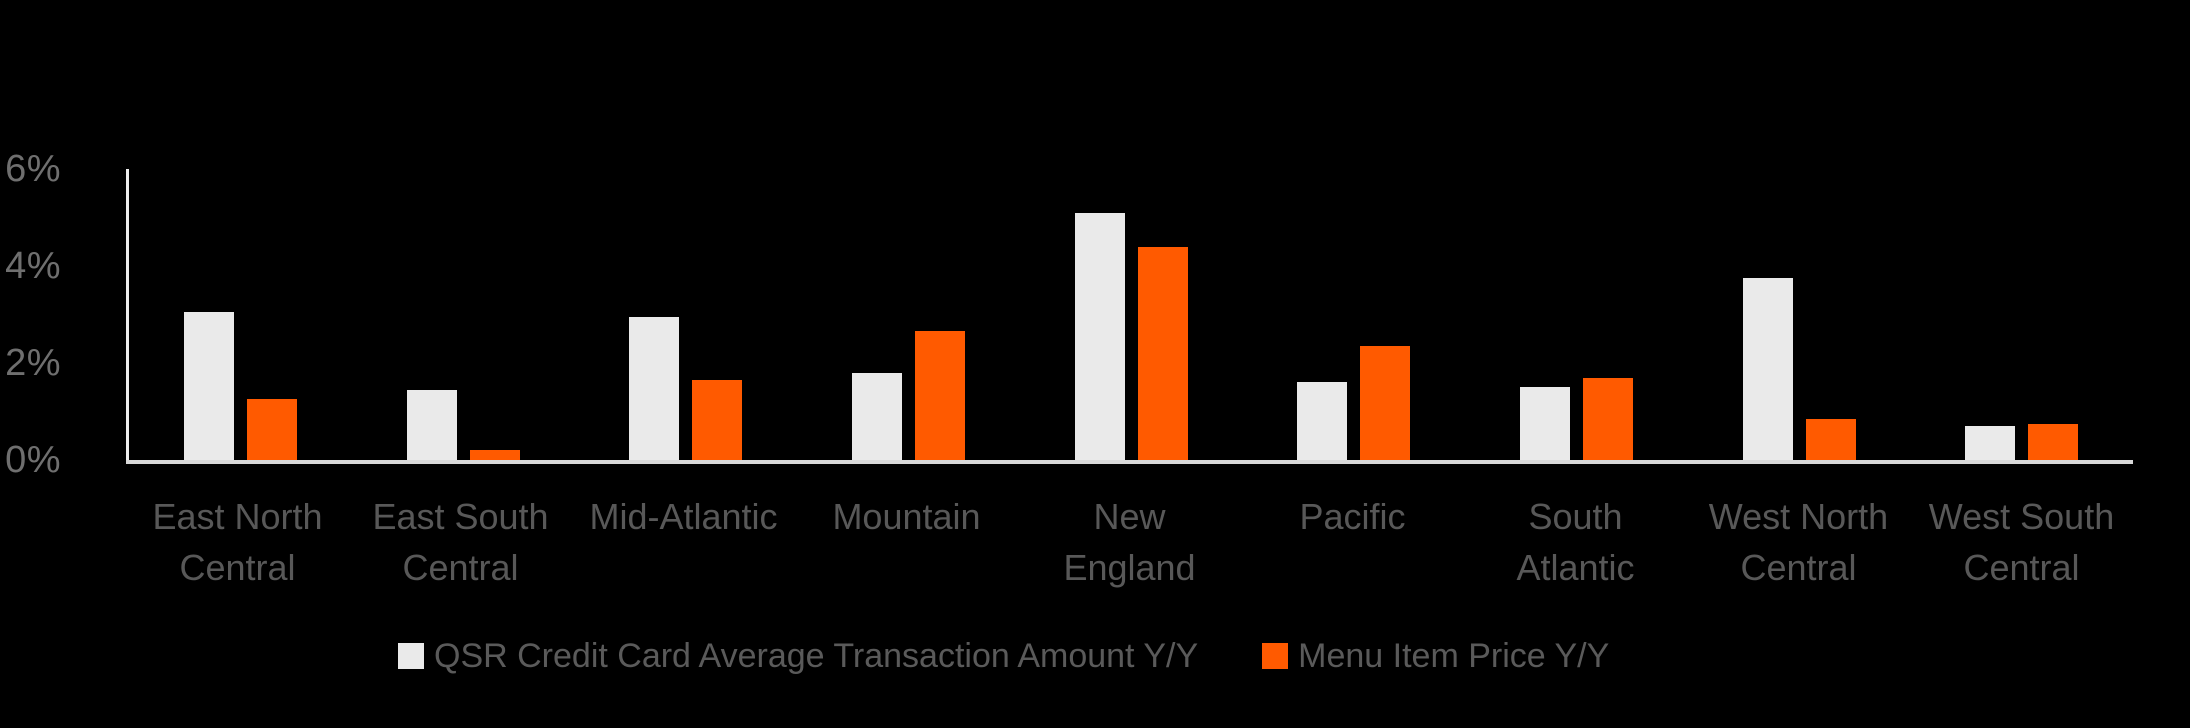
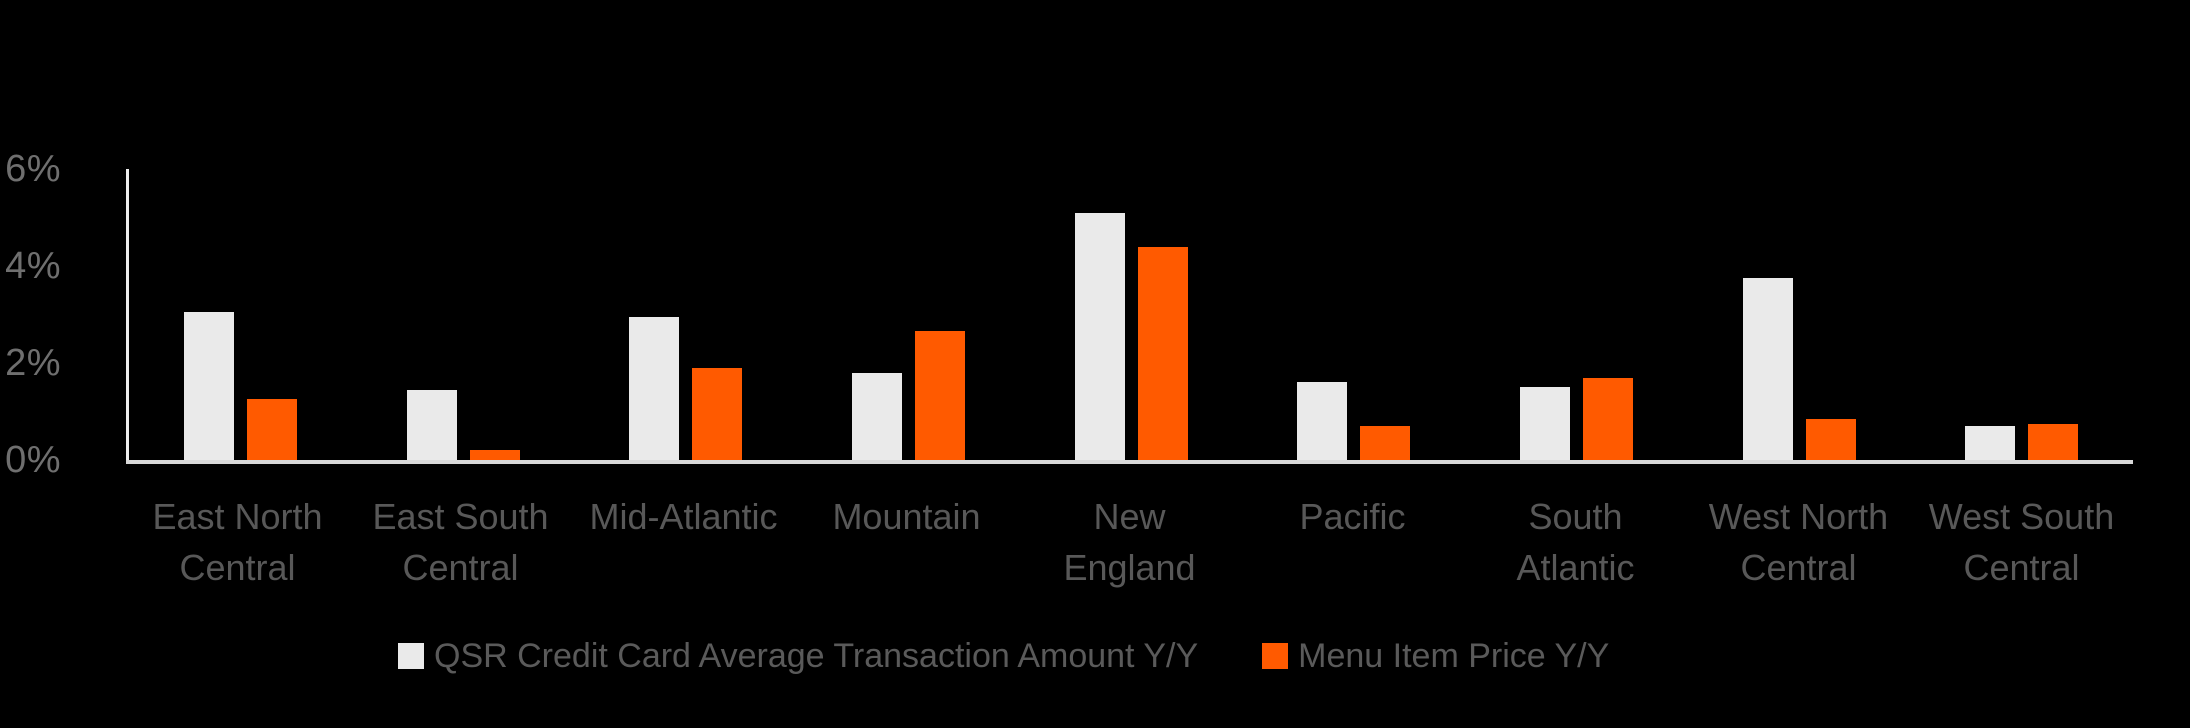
Menu Item Price Y/Y/Mid-Atlantic: 1.6% -> 1.9%
Menu Item Price Y/Y/Pacific: 2.4% -> 0.7%
